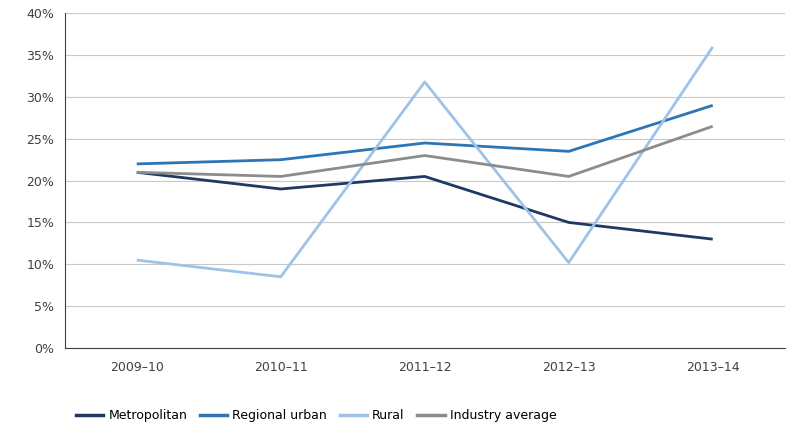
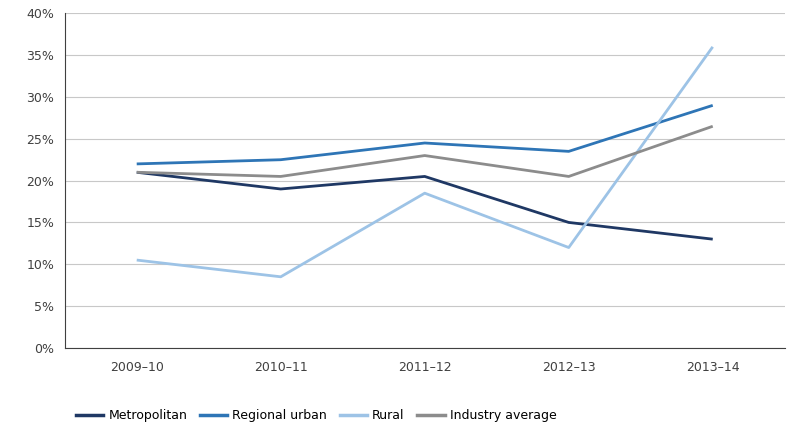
Rural/2011–12: 31.8% -> 18.5%
Rural/2012–13: 10.2% -> 12.0%
